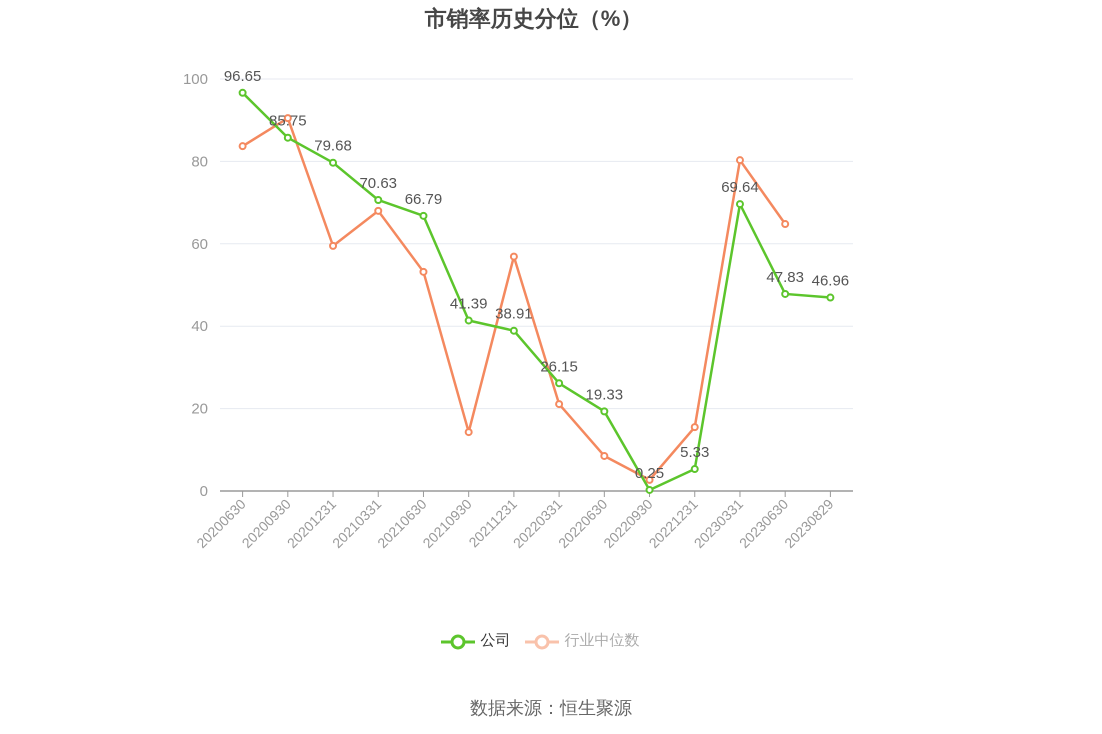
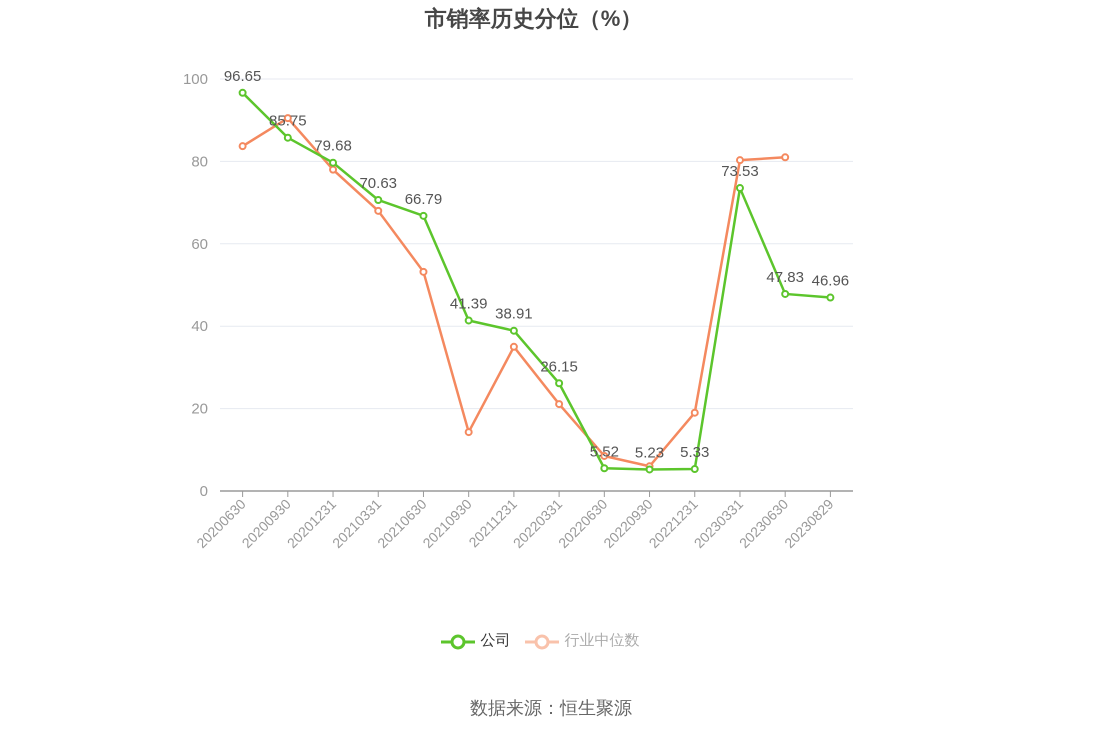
行业中位数/20201231: 60 -> 78
行业中位数/20211231: 57 -> 35
公司/20220630: 19.33 -> 5.52
公司/20220930: 0.25 -> 5.23
行业中位数/20220930: 3 -> 6
行业中位数/20221231: 16 -> 19
公司/20230331: 69.64 -> 73.53
行业中位数/20230630: 65 -> 81
